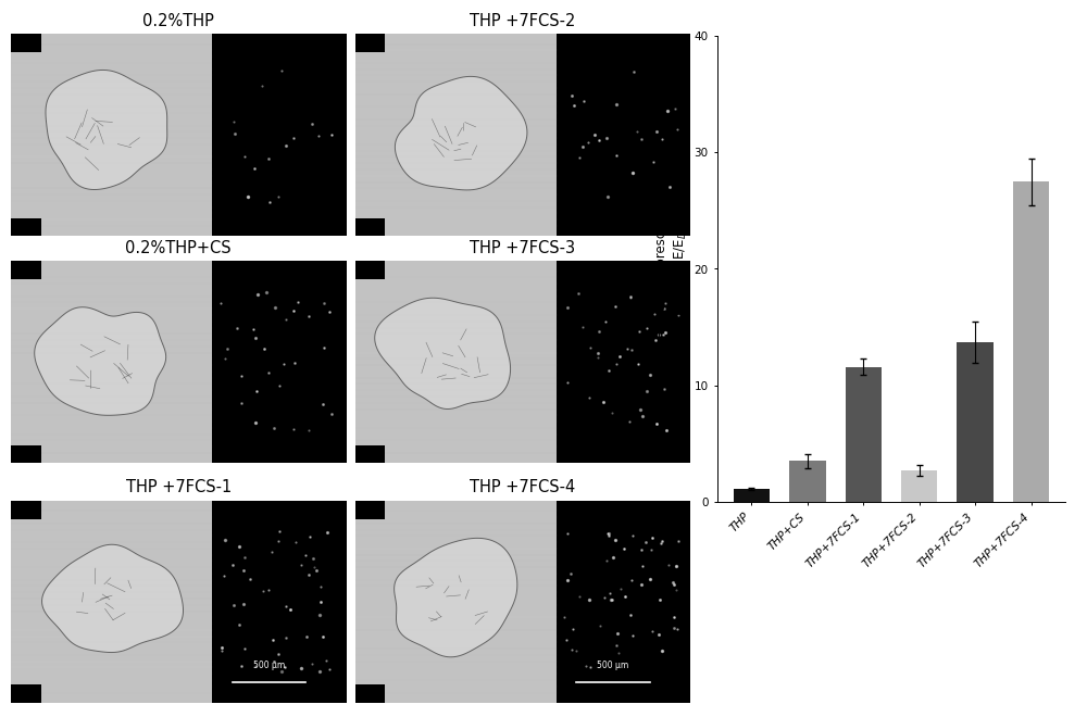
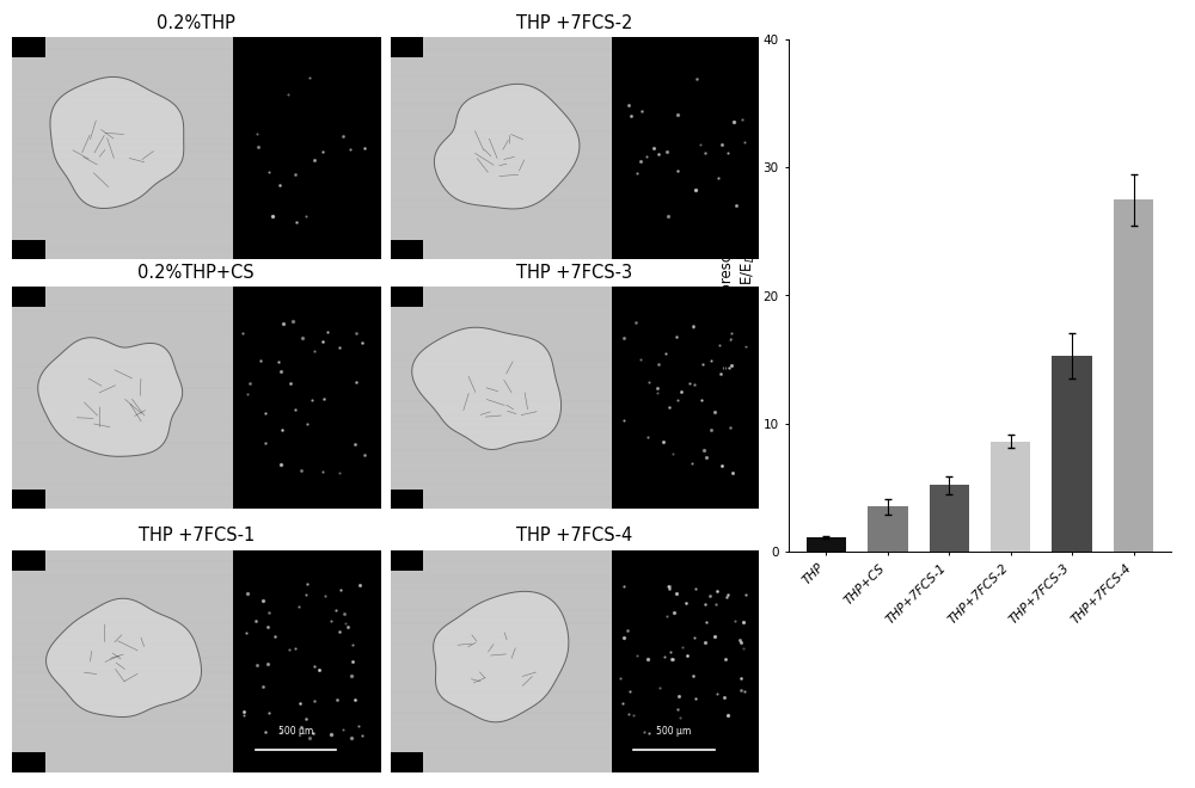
THP+7FCS-1: 11.6 -> 5.2
THP+7FCS-2: 2.7 -> 8.6
THP+7FCS-3: 13.7 -> 15.3
